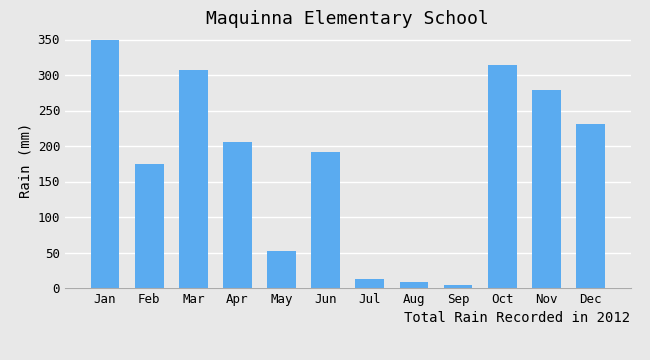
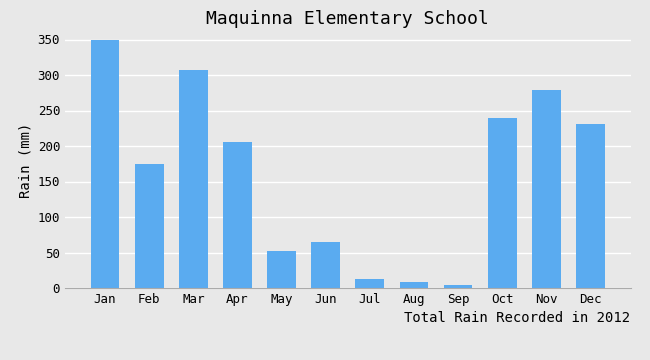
Jun: 192 -> 65
Oct: 314 -> 240
